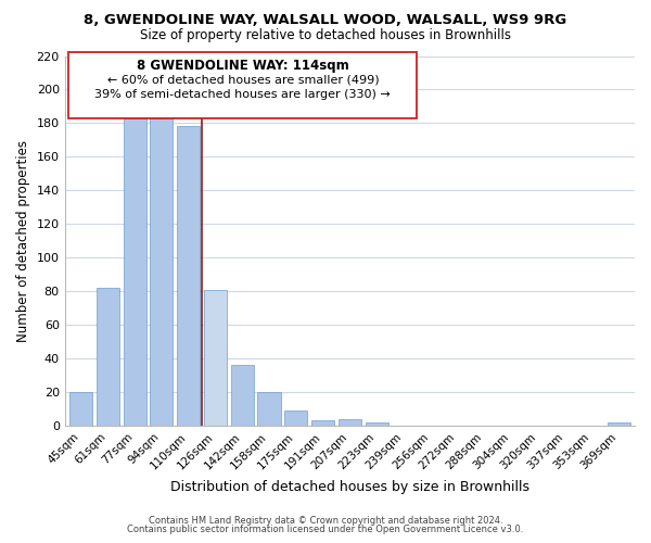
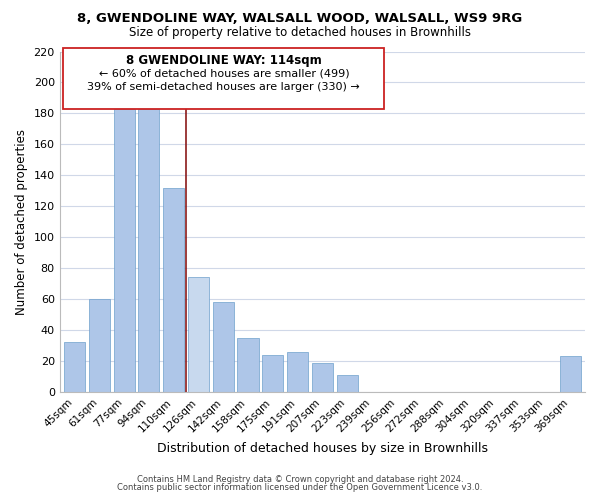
45sqm: 20 -> 32
61sqm: 82 -> 60
110sqm: 178 -> 132
126sqm: 81 -> 74
142sqm: 36 -> 58
158sqm: 20 -> 35
175sqm: 9 -> 24
191sqm: 3 -> 26
207sqm: 4 -> 19
223sqm: 2 -> 11
369sqm: 2 -> 23
